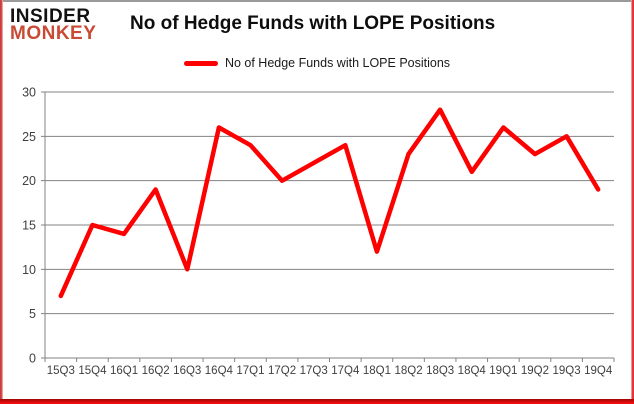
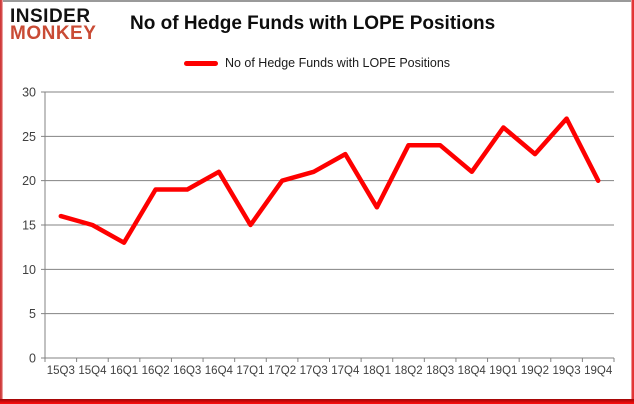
15Q3: 7 -> 16
16Q1: 14 -> 13
16Q3: 10 -> 19
16Q4: 26 -> 21
17Q1: 24 -> 15
17Q3: 22 -> 21
17Q4: 24 -> 23
18Q1: 12 -> 17
18Q2: 23 -> 24
18Q3: 28 -> 24
19Q3: 25 -> 27
19Q4: 19 -> 20
